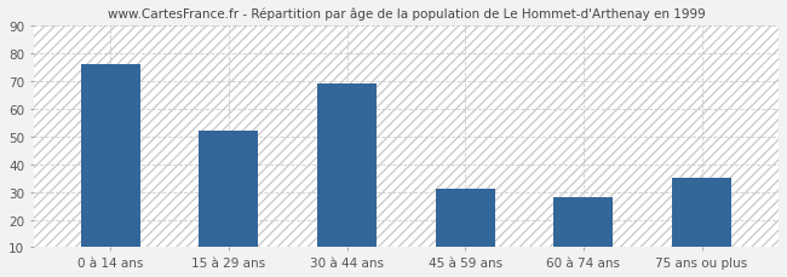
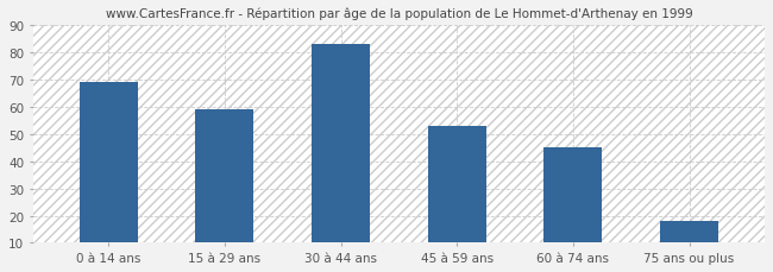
0 à 14 ans: 76 -> 69
15 à 29 ans: 52 -> 59
30 à 44 ans: 69 -> 83
45 à 59 ans: 31 -> 53
60 à 74 ans: 28 -> 45
75 ans ou plus: 35 -> 18
